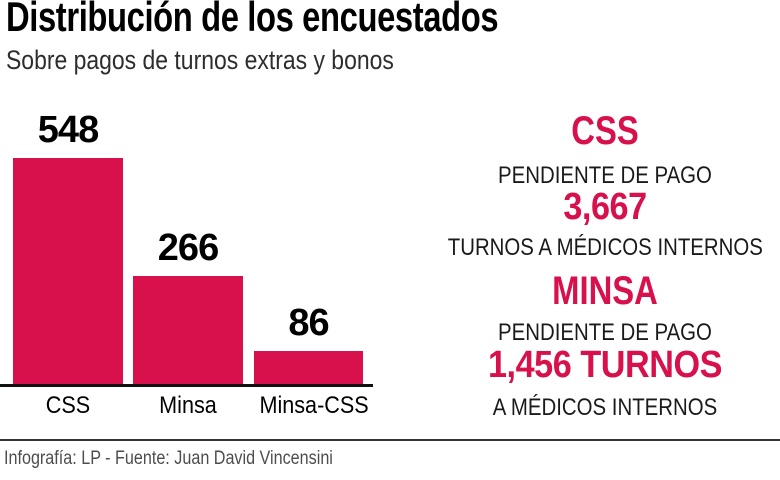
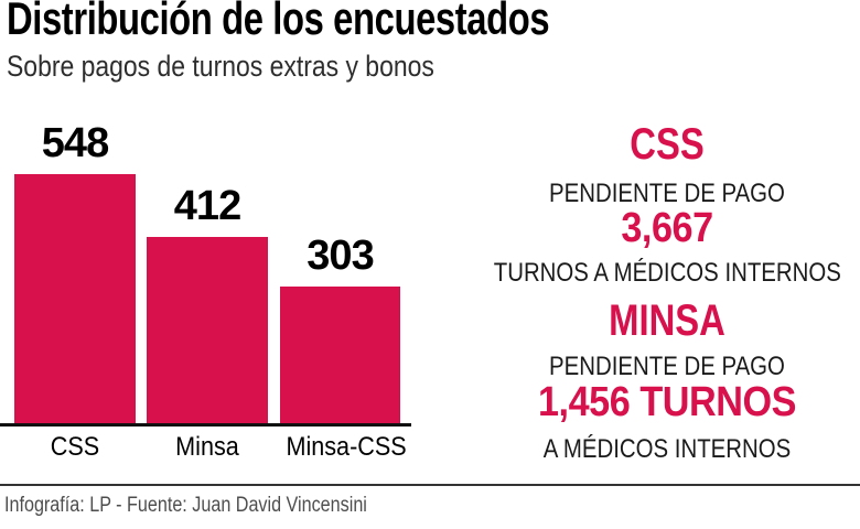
Minsa: 266 -> 412
Minsa-CSS: 86 -> 303
